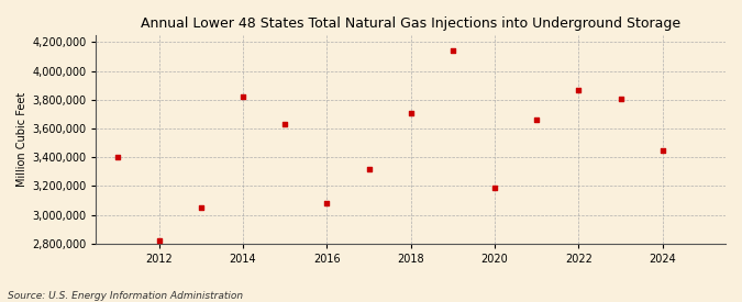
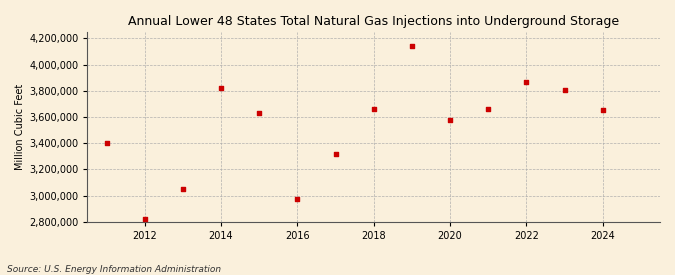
2016: 3,080,000 -> 2,970,000
2018: 3,710,000 -> 3,660,000
2020: 3,190,000 -> 3,580,000
2024: 3,450,000 -> 3,650,000
